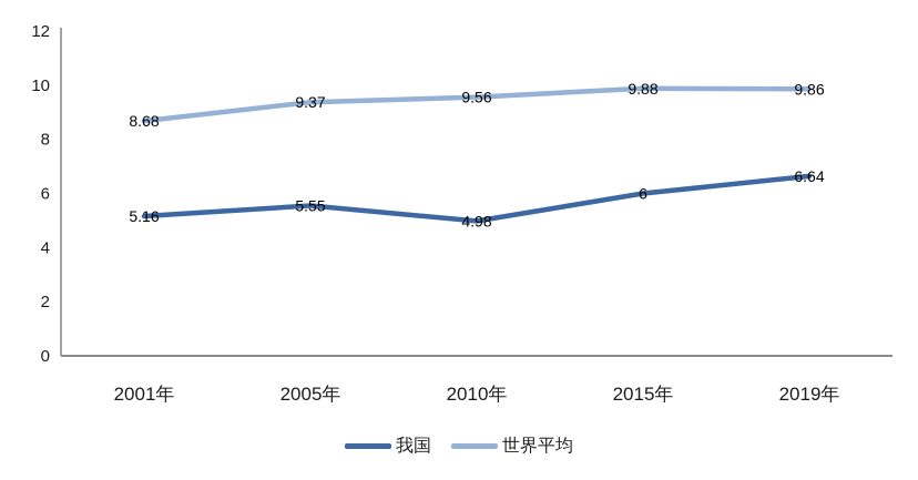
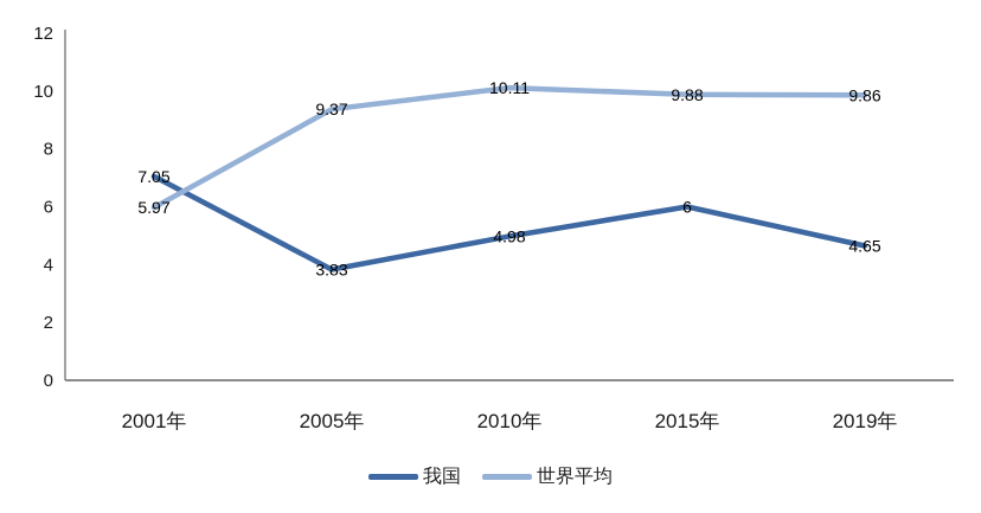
我国/2001年: 5.16 -> 7.05
世界平均/2001年: 8.68 -> 5.97
我国/2005年: 5.55 -> 3.83
世界平均/2010年: 9.56 -> 10.11
我国/2019年: 6.64 -> 4.65
